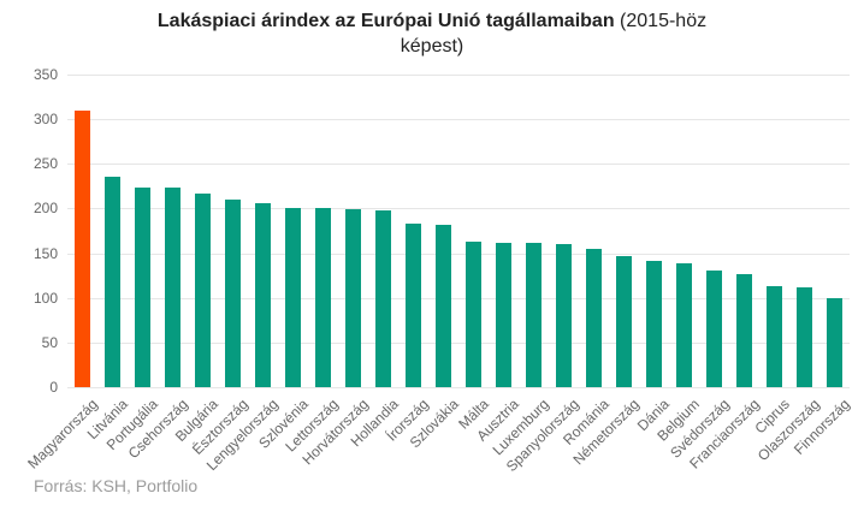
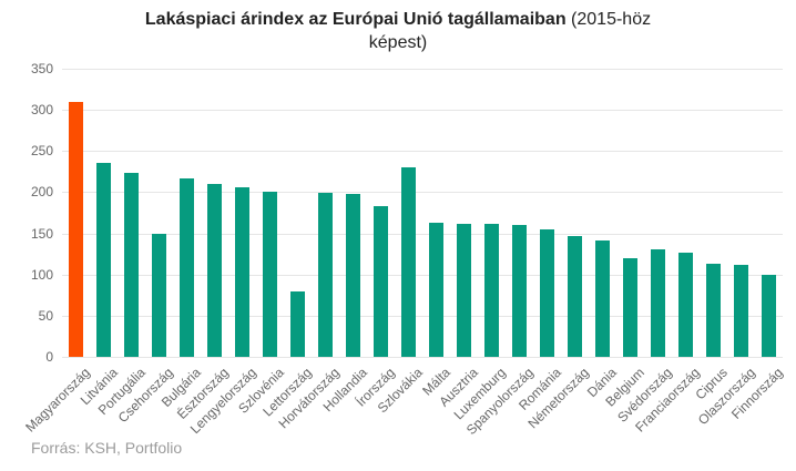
Csehország: 220 -> 150
Lettország: 200 -> 80
Szlovákia: 180 -> 230
Belgium: 140 -> 120
